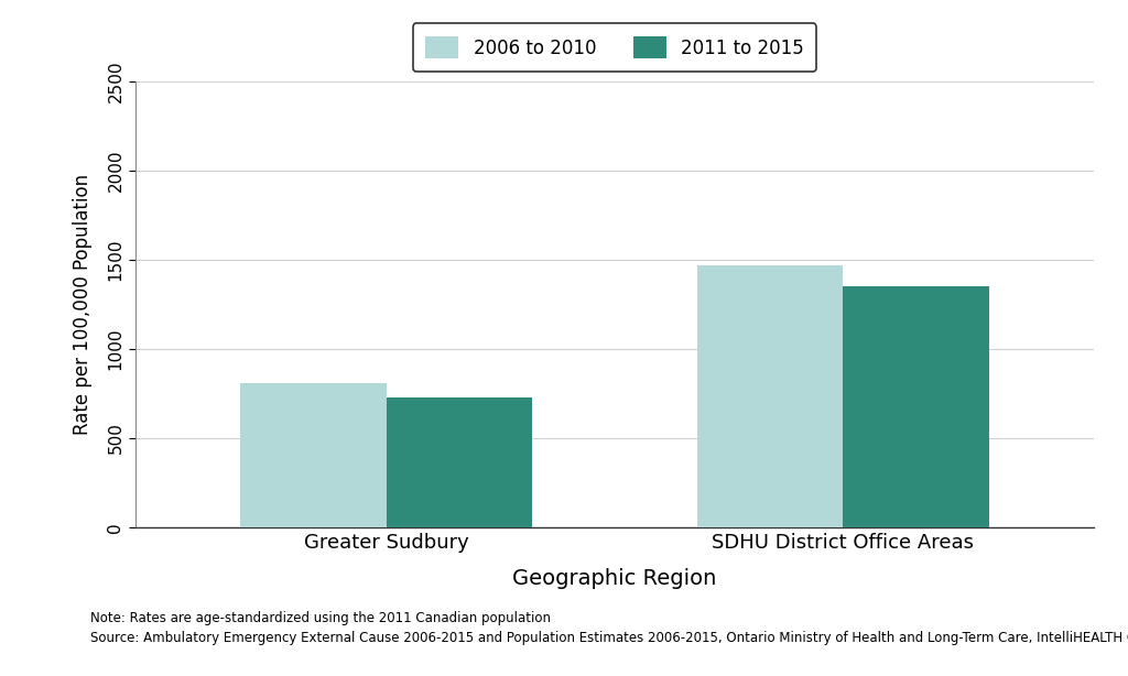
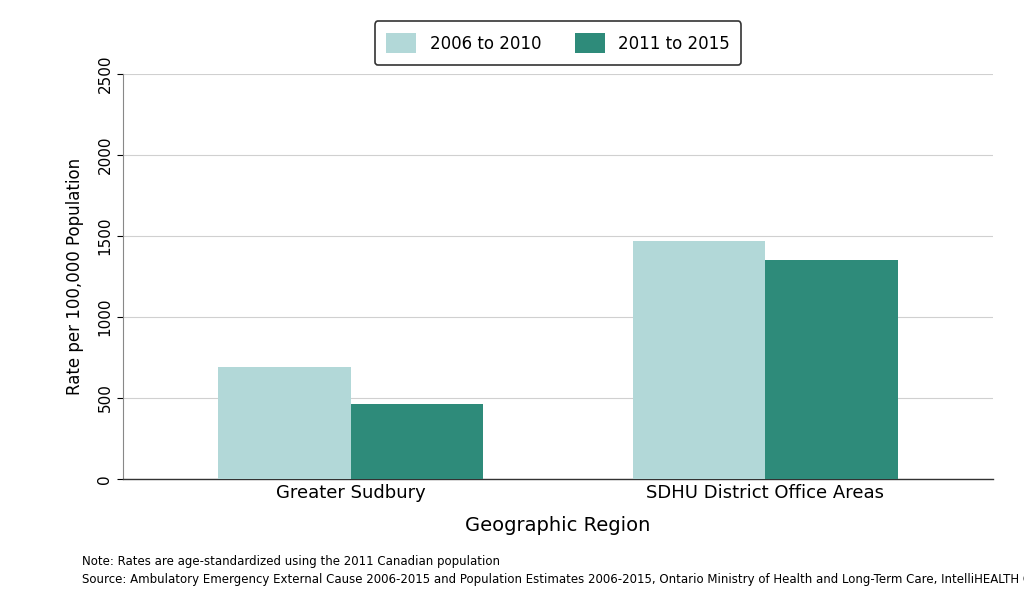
2006 to 2010/Greater Sudbury: 810 -> 690
2011 to 2015/Greater Sudbury: 730 -> 460
